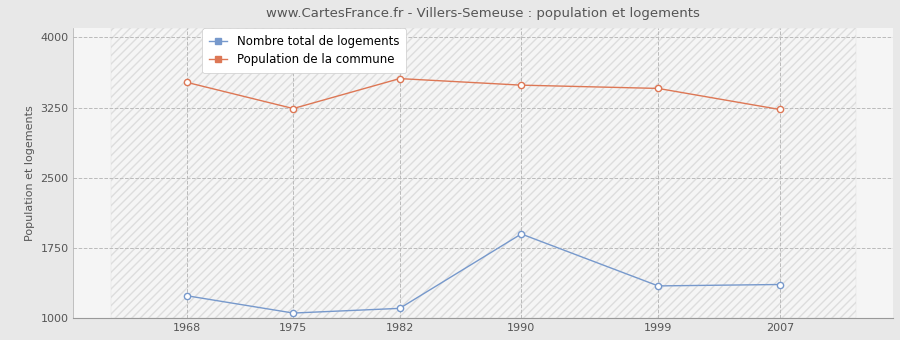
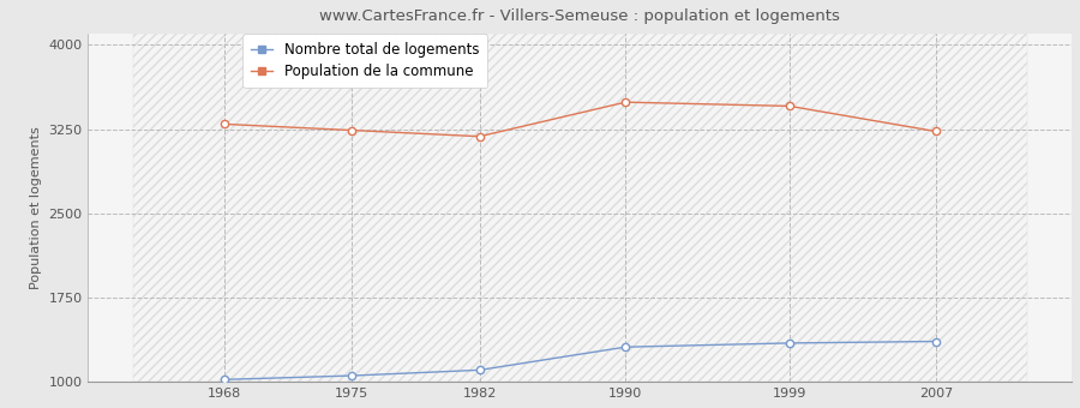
Nombre total de logements/1968: 1240 -> 1020
Population de la commune/1968: 3520 -> 3300
Population de la commune/1982: 3560 -> 3180
Nombre total de logements/1990: 1900 -> 1310
